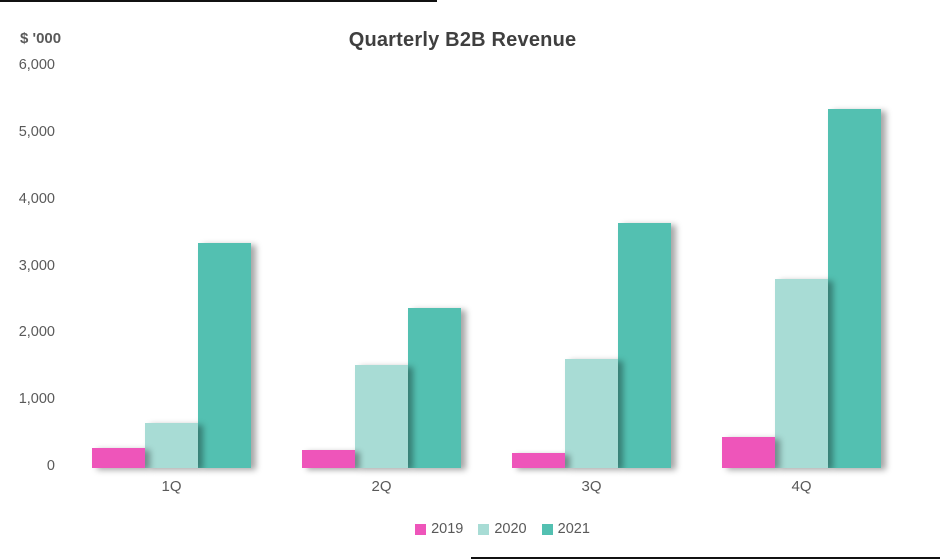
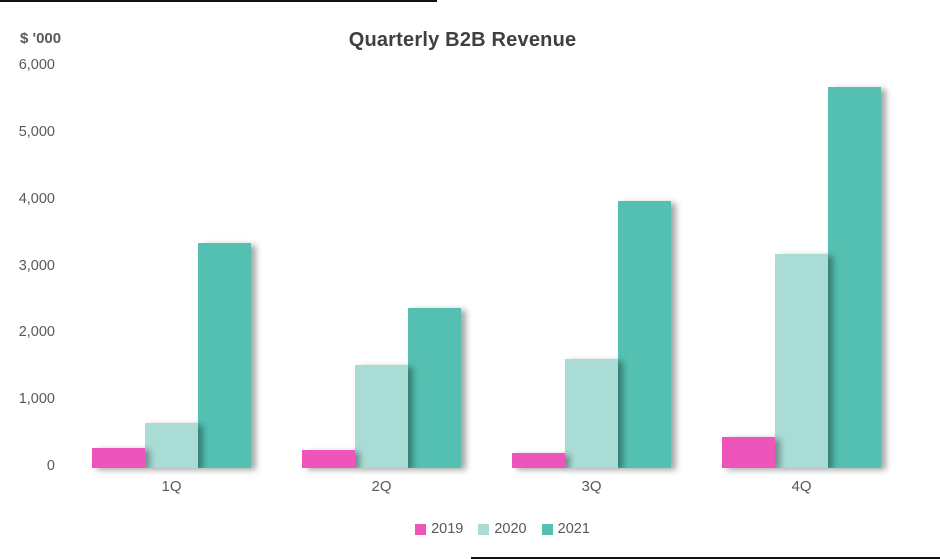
2021/3Q: 3700 -> 4000
2020/4Q: 2800 -> 3200
2021/4Q: 5400 -> 5700
